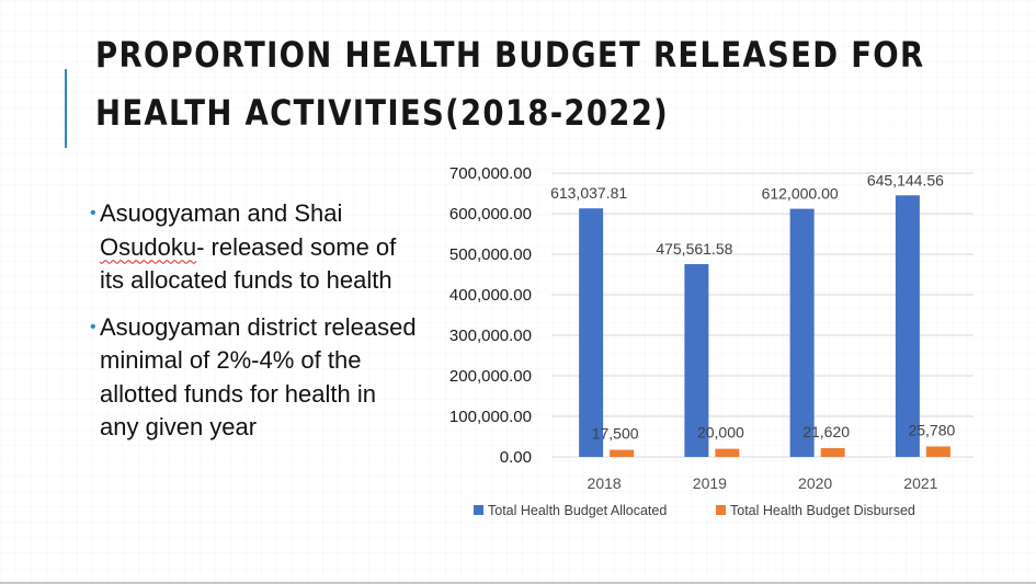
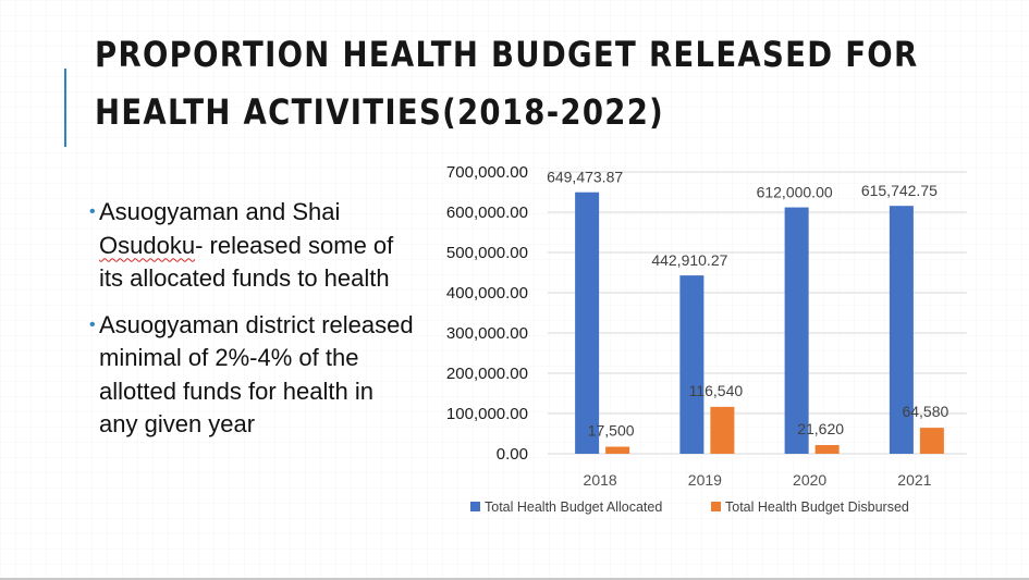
Total Health Budget Allocated/2018: 613,037.81 -> 649,473.87
Total Health Budget Allocated/2019: 475,561.58 -> 442,910.27
Total Health Budget Disbursed/2019: 20,000 -> 116,540
Total Health Budget Allocated/2021: 645,144.56 -> 615,742.75
Total Health Budget Disbursed/2021: 25,780 -> 64,580
